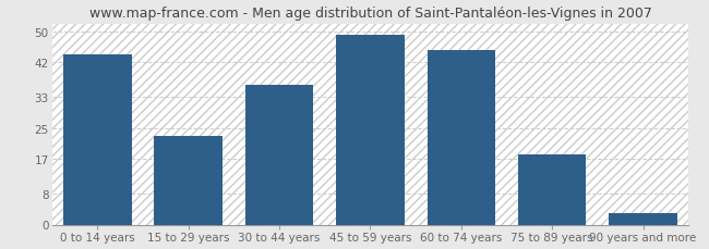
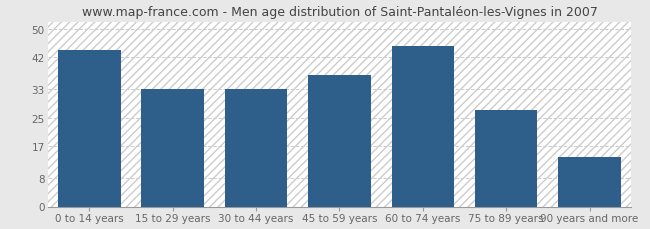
15 to 29 years: 23 -> 33
30 to 44 years: 36 -> 33
45 to 59 years: 49 -> 37
75 to 89 years: 18 -> 27
90 years and more: 3 -> 14
